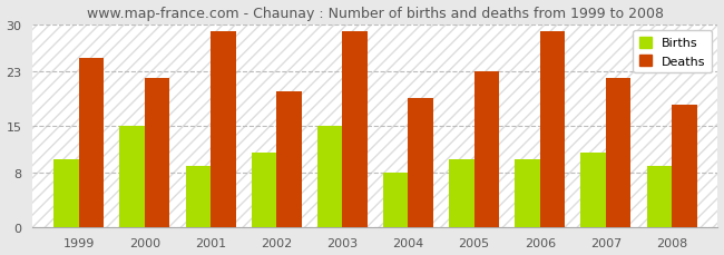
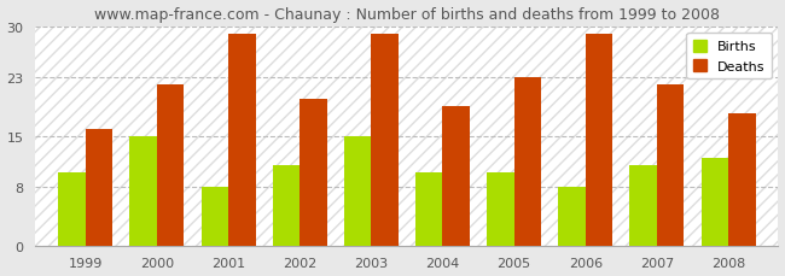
Deaths/1999: 25 -> 16
Births/2001: 9 -> 8
Births/2004: 8 -> 10
Births/2006: 10 -> 8
Births/2008: 9 -> 12
